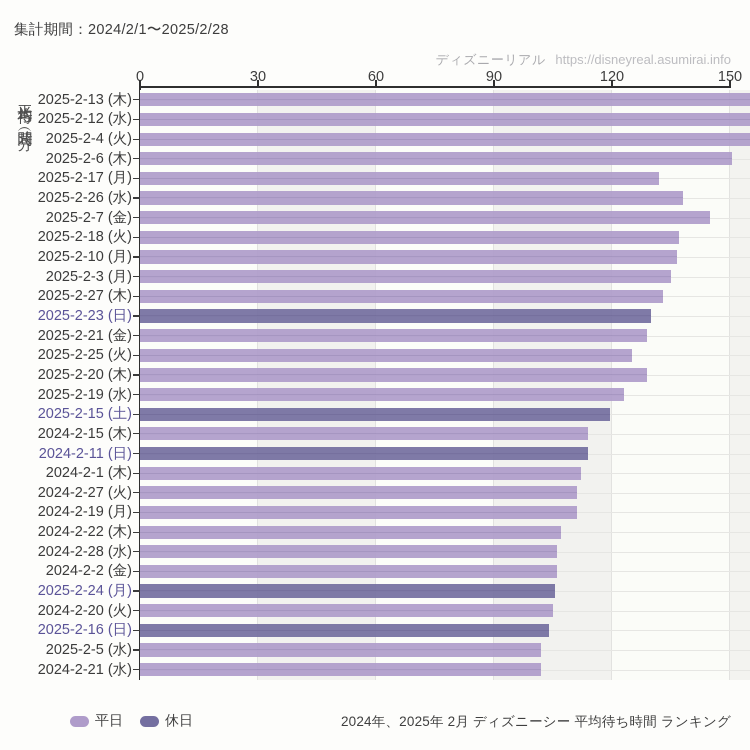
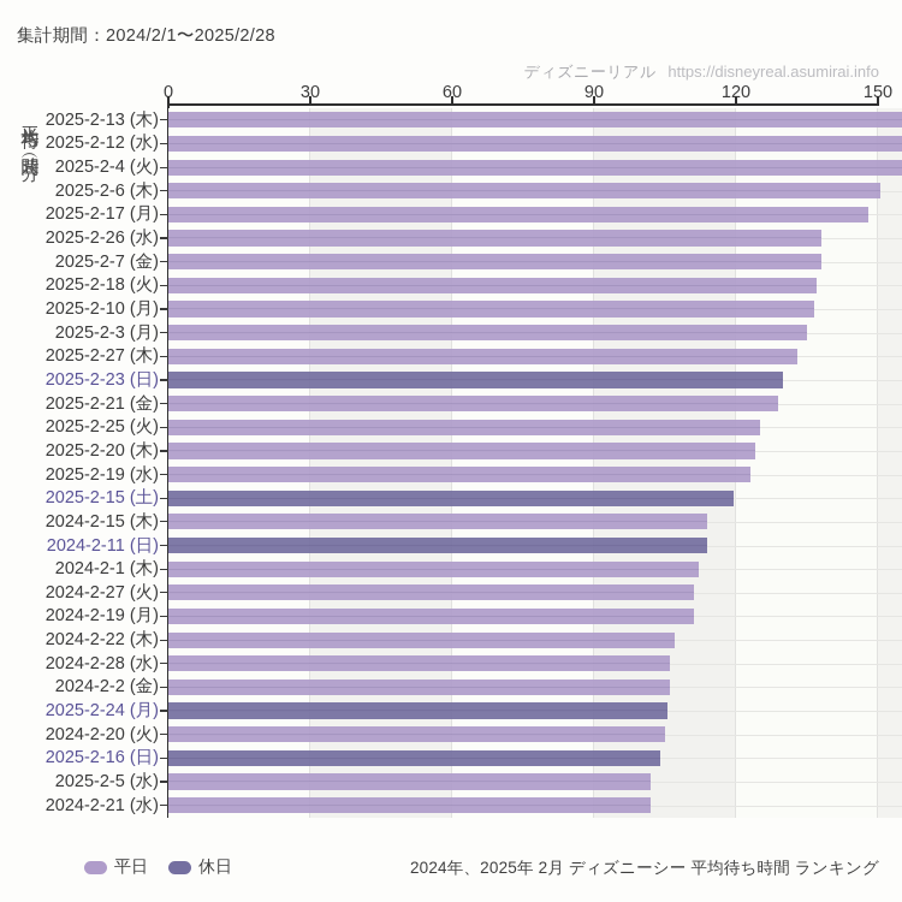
2025-2-17 (月): 132 -> 148
2025-2-7 (金): 145 -> 138
2025-2-20 (木): 129 -> 124
